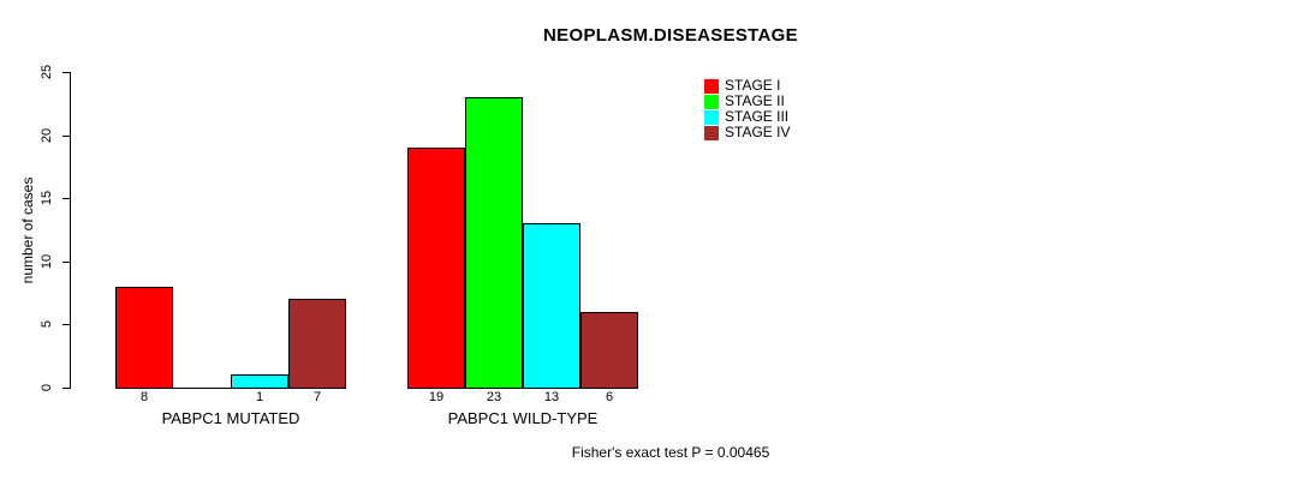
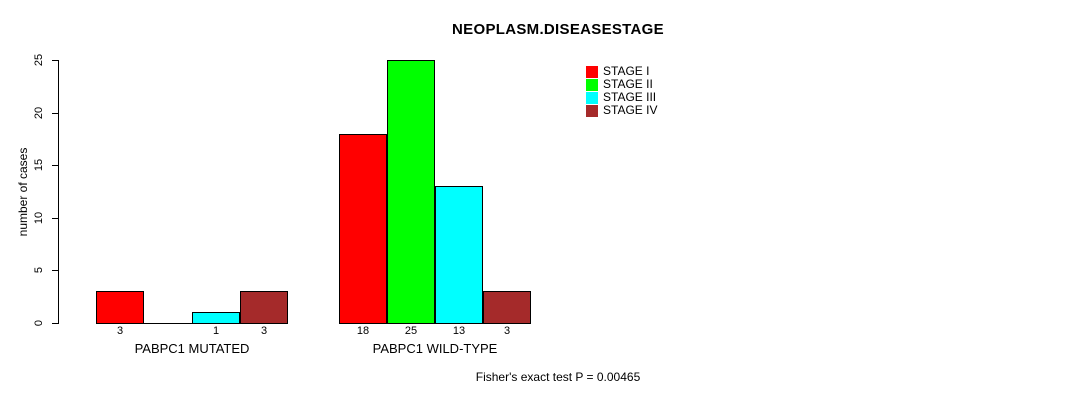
STAGE I/PABPC1 MUTATED: 8 -> 3
STAGE IV/PABPC1 MUTATED: 7 -> 3
STAGE I/PABPC1 WILD-TYPE: 19 -> 18
STAGE II/PABPC1 WILD-TYPE: 23 -> 25
STAGE IV/PABPC1 WILD-TYPE: 6 -> 3
